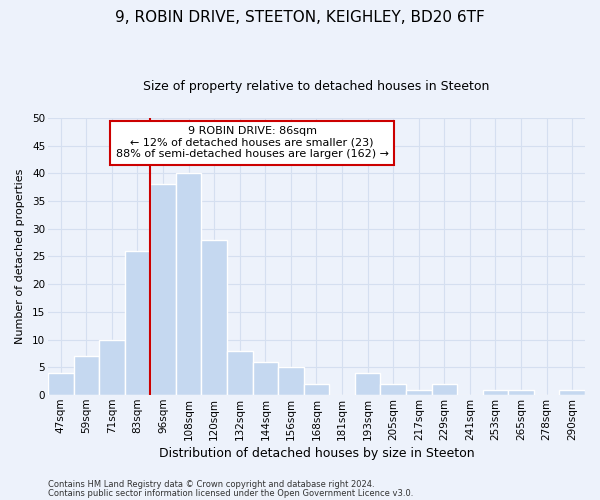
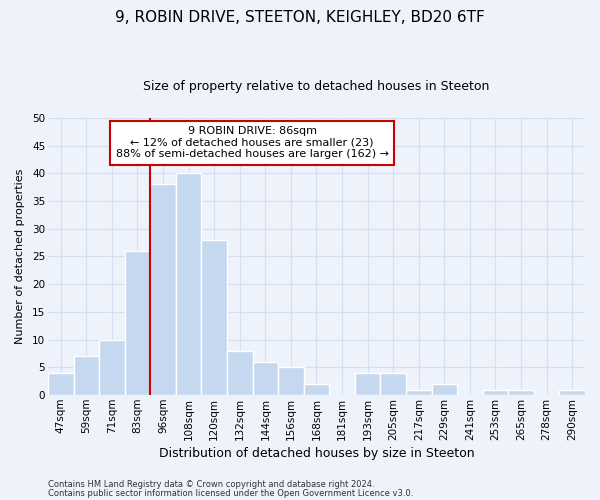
205sqm: 2 -> 4
